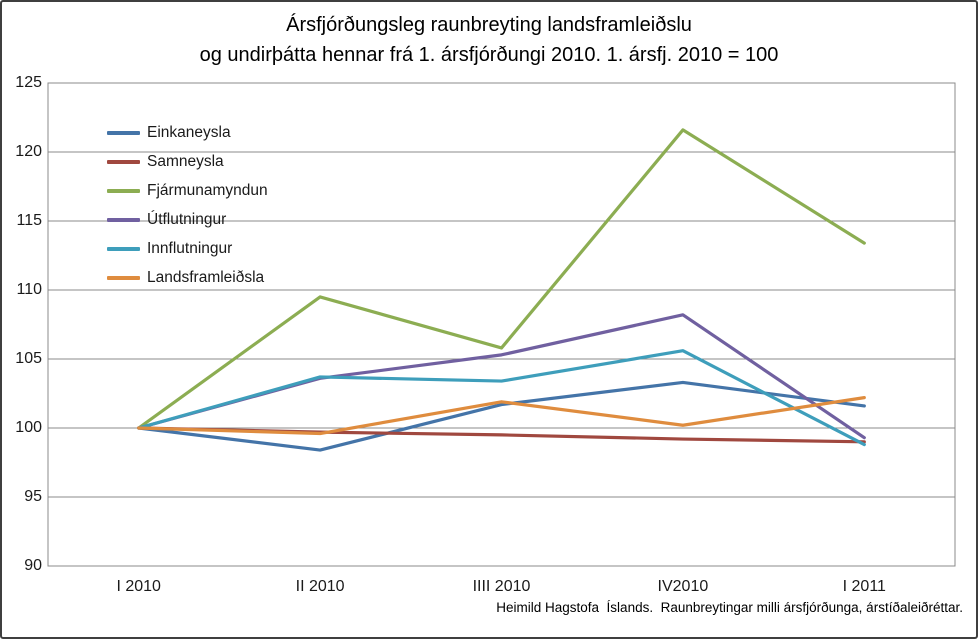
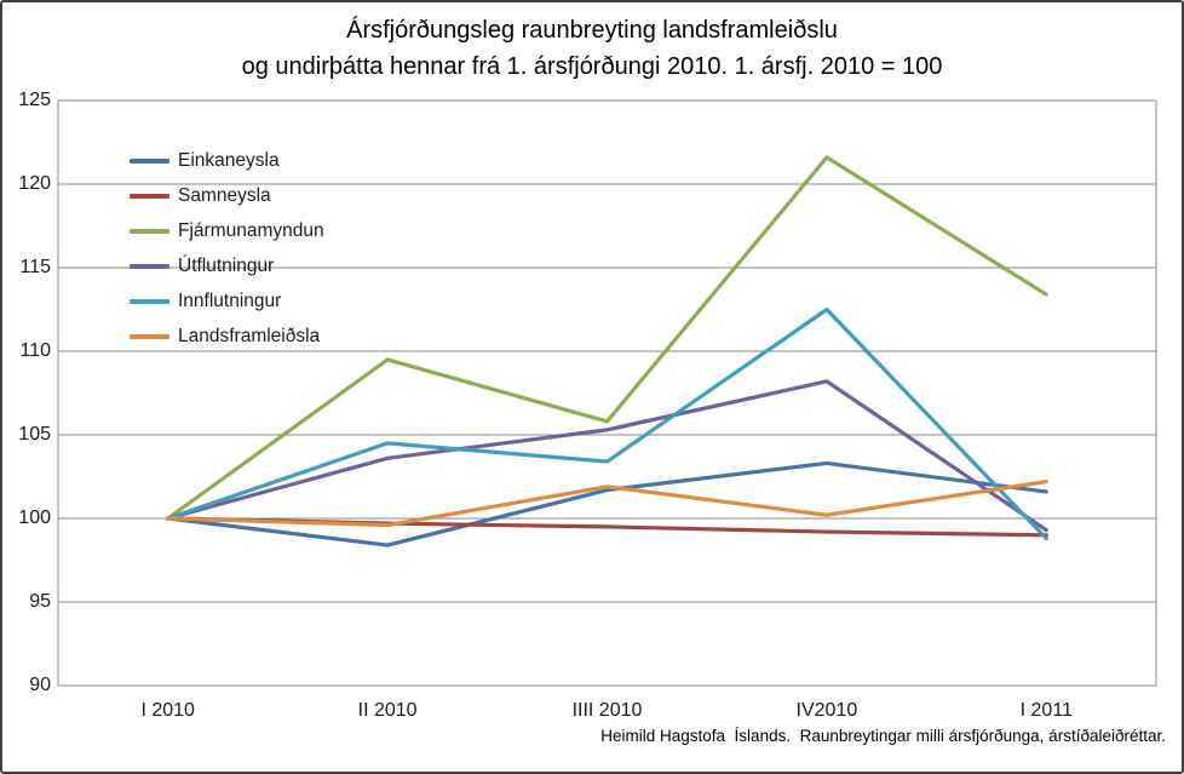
Innflutningur/II 2010: 103.7 -> 104.5
Innflutningur/IV2010: 105.6 -> 112.5
